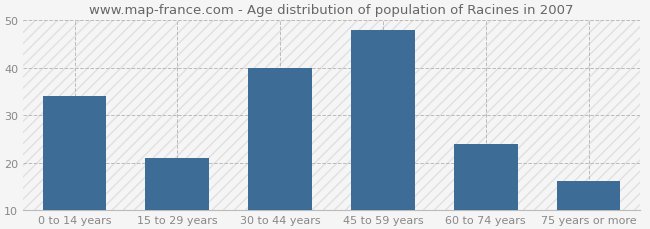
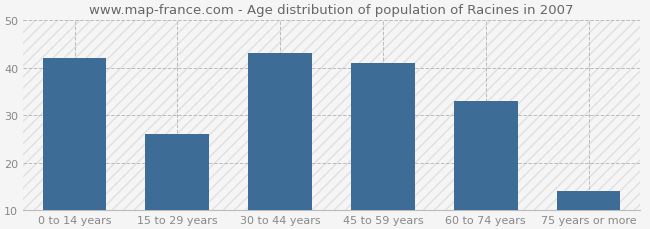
0 to 14 years: 34 -> 42
15 to 29 years: 21 -> 26
30 to 44 years: 40 -> 43
45 to 59 years: 48 -> 41
60 to 74 years: 24 -> 33
75 years or more: 16 -> 14
